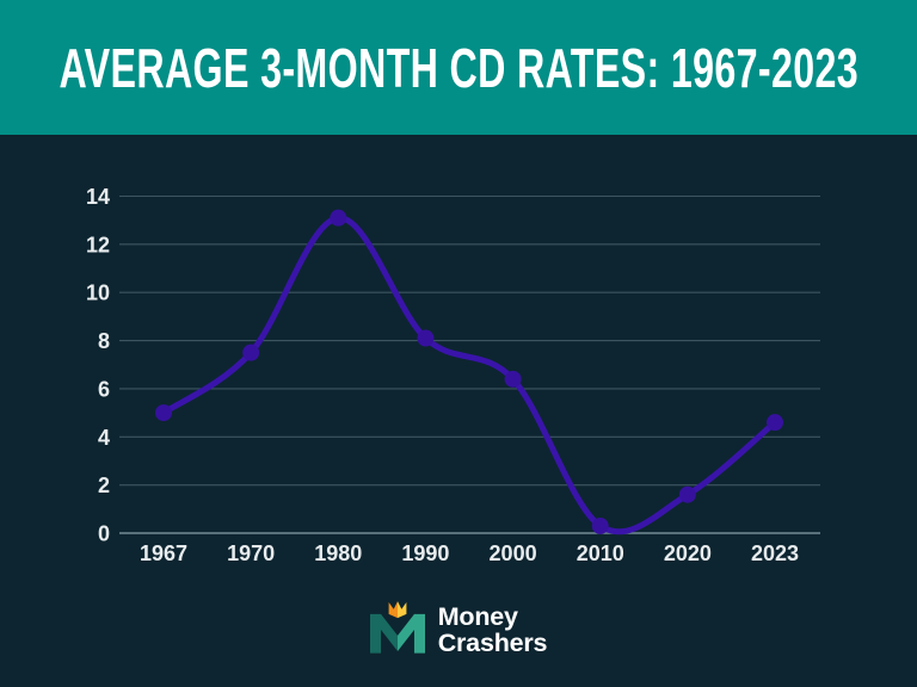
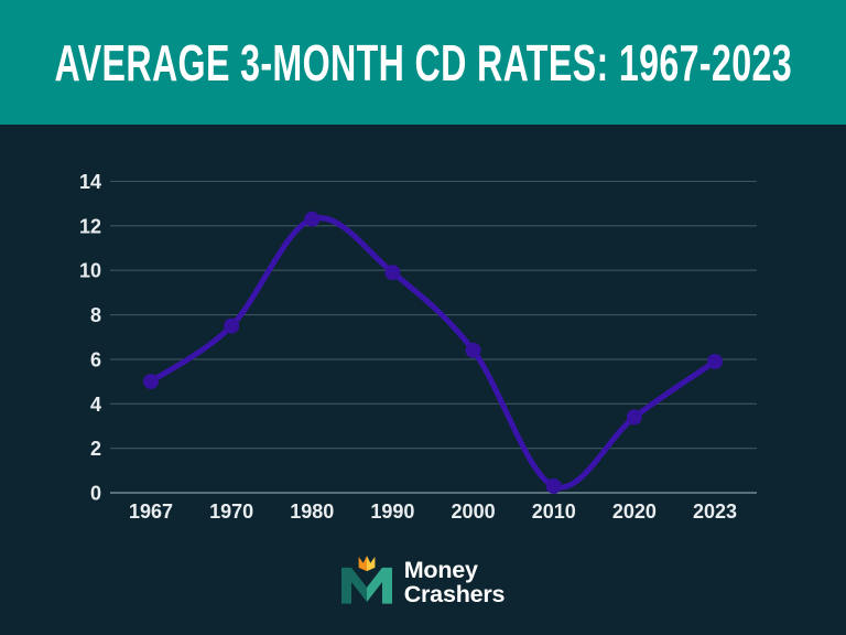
1980: 13.1 -> 12.3
1990: 8.1 -> 9.9
2020: 1.6 -> 3.4
2023: 4.6 -> 5.9
